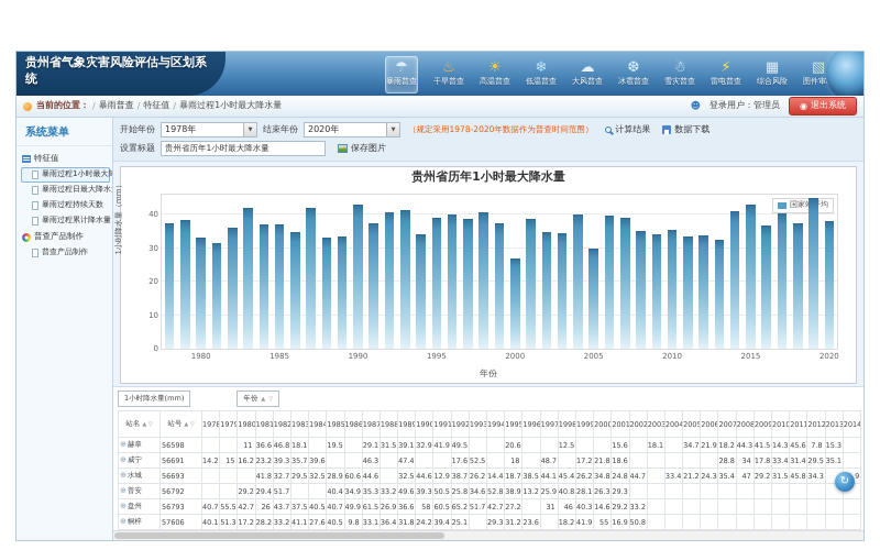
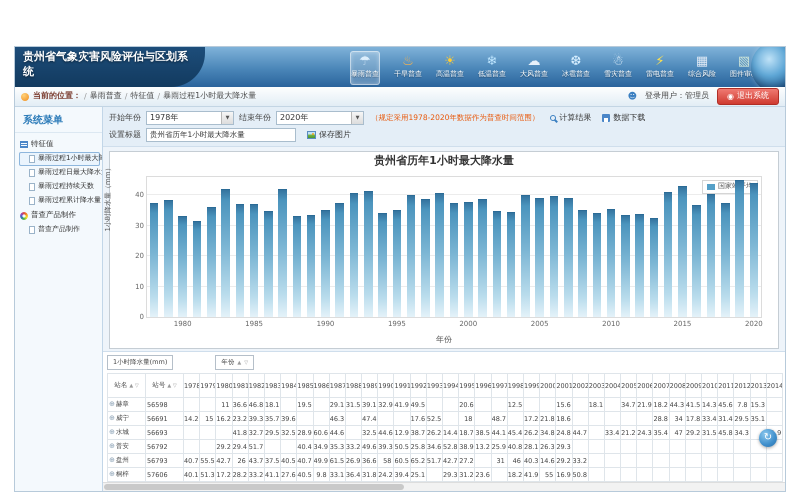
1990: 43 -> 35
1995: 39 -> 35
2000: 27 -> 38
2005: 30 -> 39
2020: 38 -> 44
